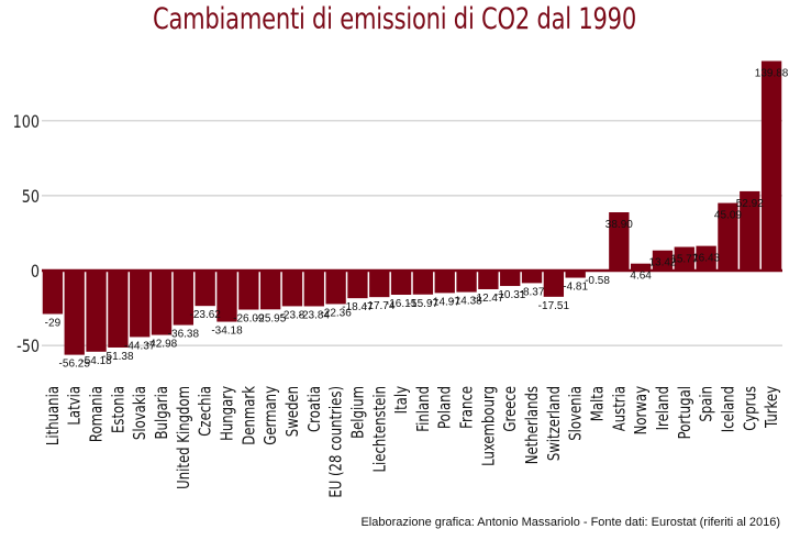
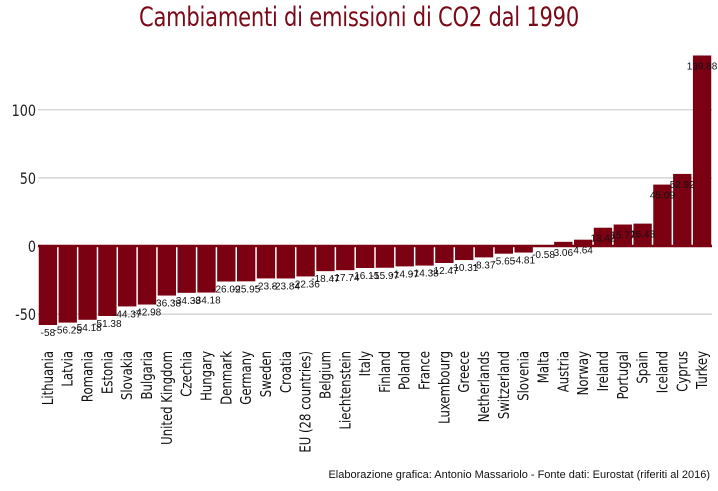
Lithuania: -29 -> -58
Czechia: -23.62 -> -34.38
Switzerland: -17.51 -> -5.65
Austria: 38.90 -> 3.06
